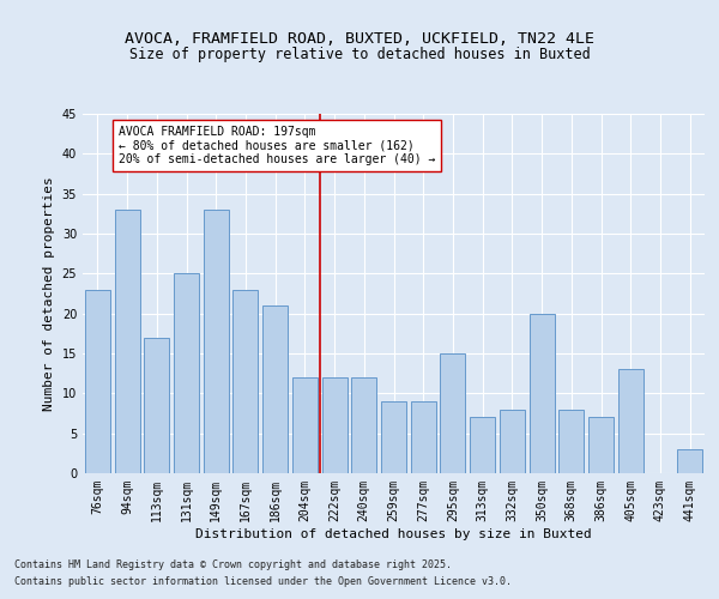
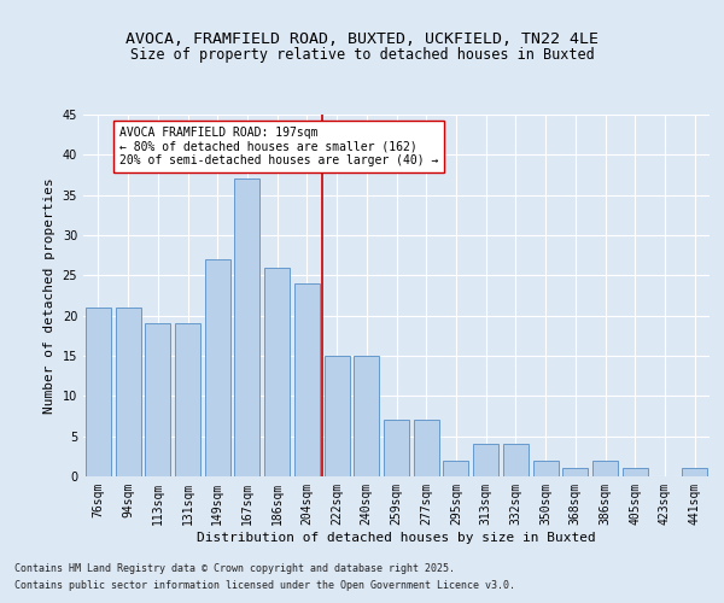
76sqm: 23 -> 21
94sqm: 33 -> 21
113sqm: 17 -> 19
131sqm: 25 -> 19
149sqm: 33 -> 27
167sqm: 23 -> 37
186sqm: 21 -> 26
204sqm: 12 -> 24
222sqm: 12 -> 15
240sqm: 12 -> 15
259sqm: 9 -> 7
277sqm: 9 -> 7
295sqm: 15 -> 2
313sqm: 7 -> 4
332sqm: 8 -> 4
350sqm: 20 -> 2
368sqm: 8 -> 1
386sqm: 7 -> 2
405sqm: 13 -> 1
441sqm: 3 -> 1
